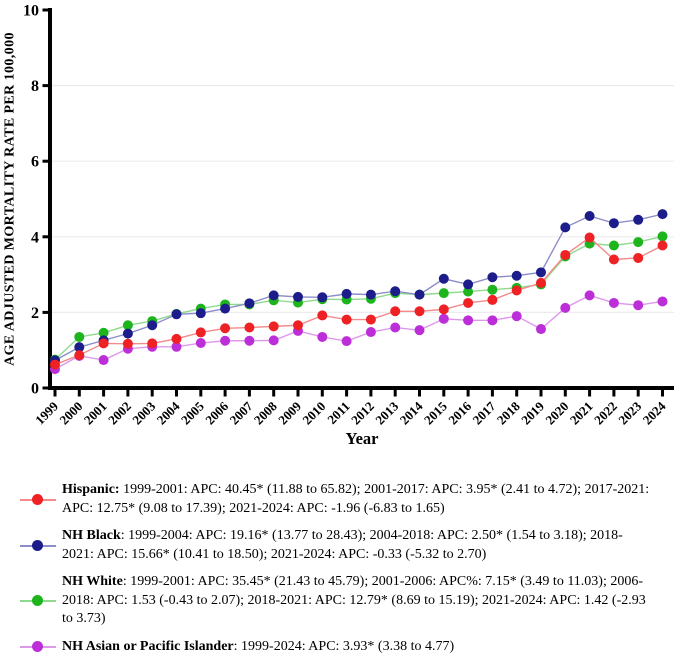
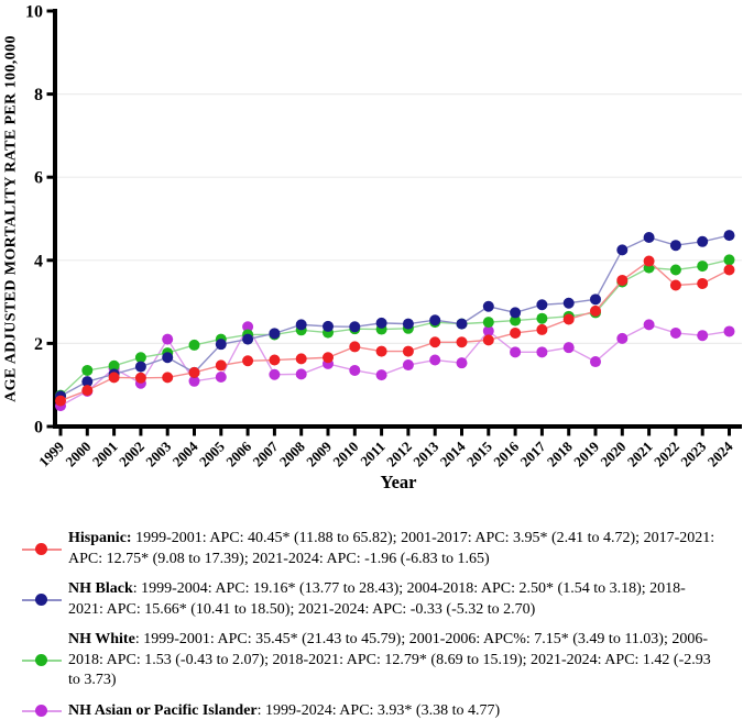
NH Asian or Pacific Islander/2001: 0.7 -> 1.4
NH Asian or Pacific Islander/2003: 1.1 -> 2.1
NH Black/2004: 1.9 -> 1.3
NH Asian or Pacific Islander/2006: 1.2 -> 2.4
NH Asian or Pacific Islander/2015: 1.8 -> 2.3
